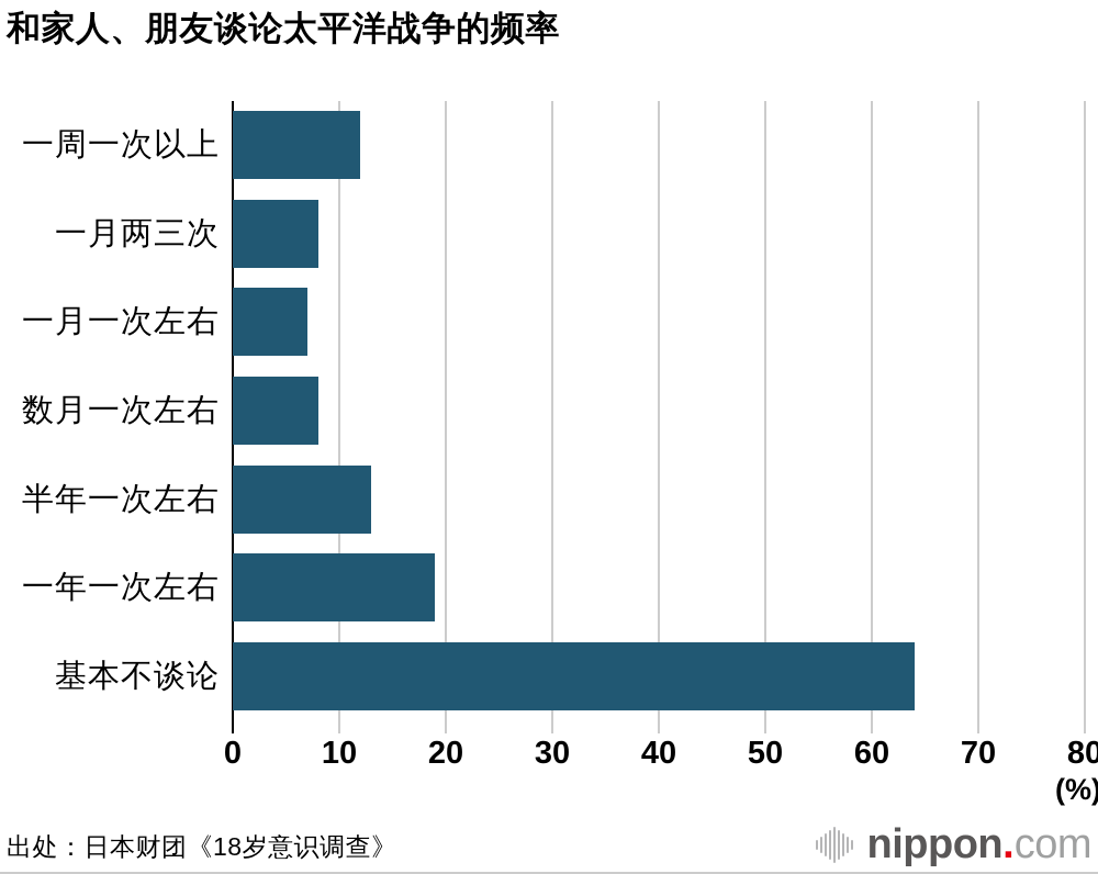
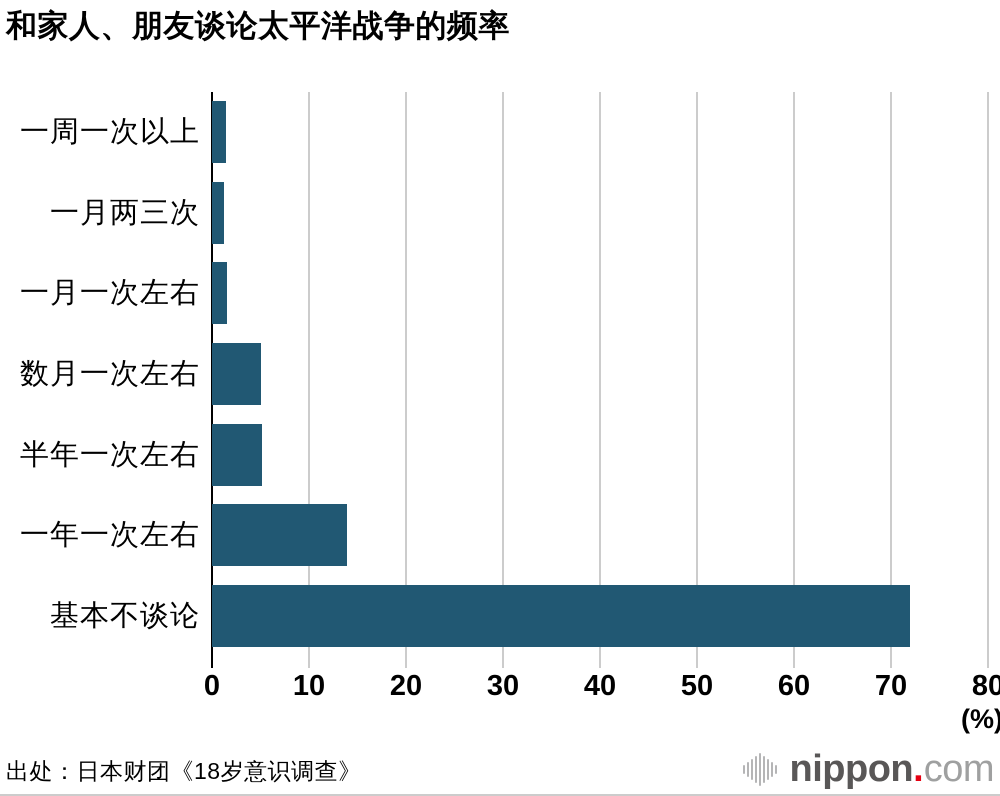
一周一次以上: 12 -> 1
一月两三次: 8 -> 1
一月一次左右: 7 -> 2
数月一次左右: 8 -> 5
半年一次左右: 13 -> 5
一年一次左右: 19 -> 14
基本不谈论: 64 -> 72
